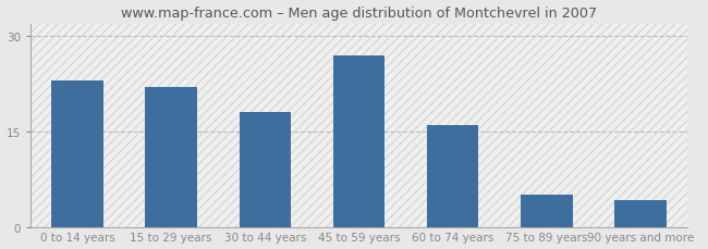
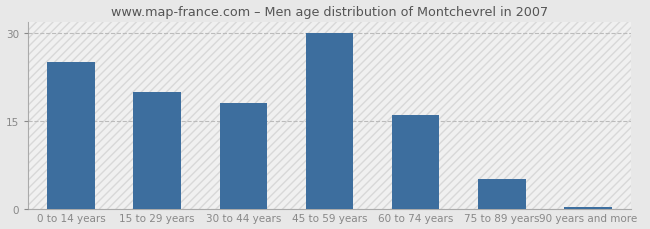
0 to 14 years: 23.0 -> 25.0
15 to 29 years: 22.0 -> 20.0
45 to 59 years: 27.0 -> 30.0
90 years and more: 4.2 -> 0.3
